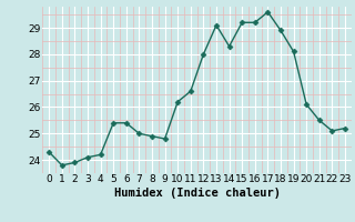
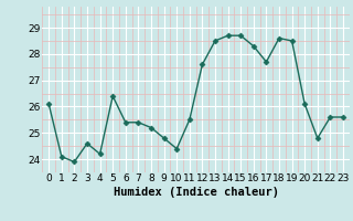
0: 24.3 -> 26.1
1: 23.8 -> 24.1
3: 24.1 -> 24.6
5: 25.4 -> 26.4
7: 25.0 -> 25.4
8: 24.9 -> 25.2
10: 26.2 -> 24.4
11: 26.6 -> 25.5
12: 28.0 -> 27.6
13: 29.1 -> 28.5
14: 28.3 -> 28.7
15: 29.2 -> 28.7
16: 29.2 -> 28.3
17: 29.6 -> 27.7
18: 28.9 -> 28.6
19: 28.1 -> 28.5
21: 25.5 -> 24.8
22: 25.1 -> 25.6
23: 25.2 -> 25.6
